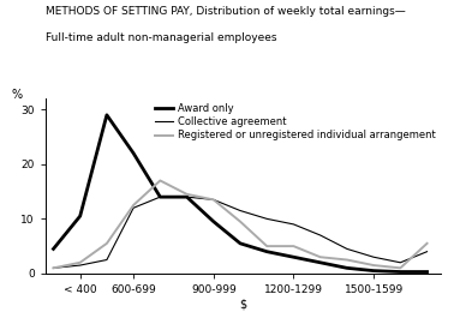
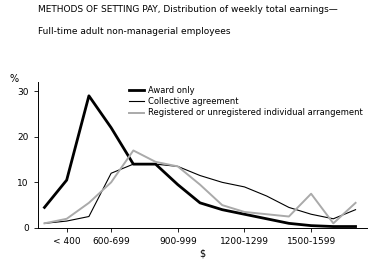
Registered or unregistered individual arrangement/600-699: 12.5 -> 10.0
Registered or unregistered individual arrangement/1200-1299: 5.0 -> 3.5
Registered or unregistered individual arrangement/1500-1599: 1.5 -> 7.5
